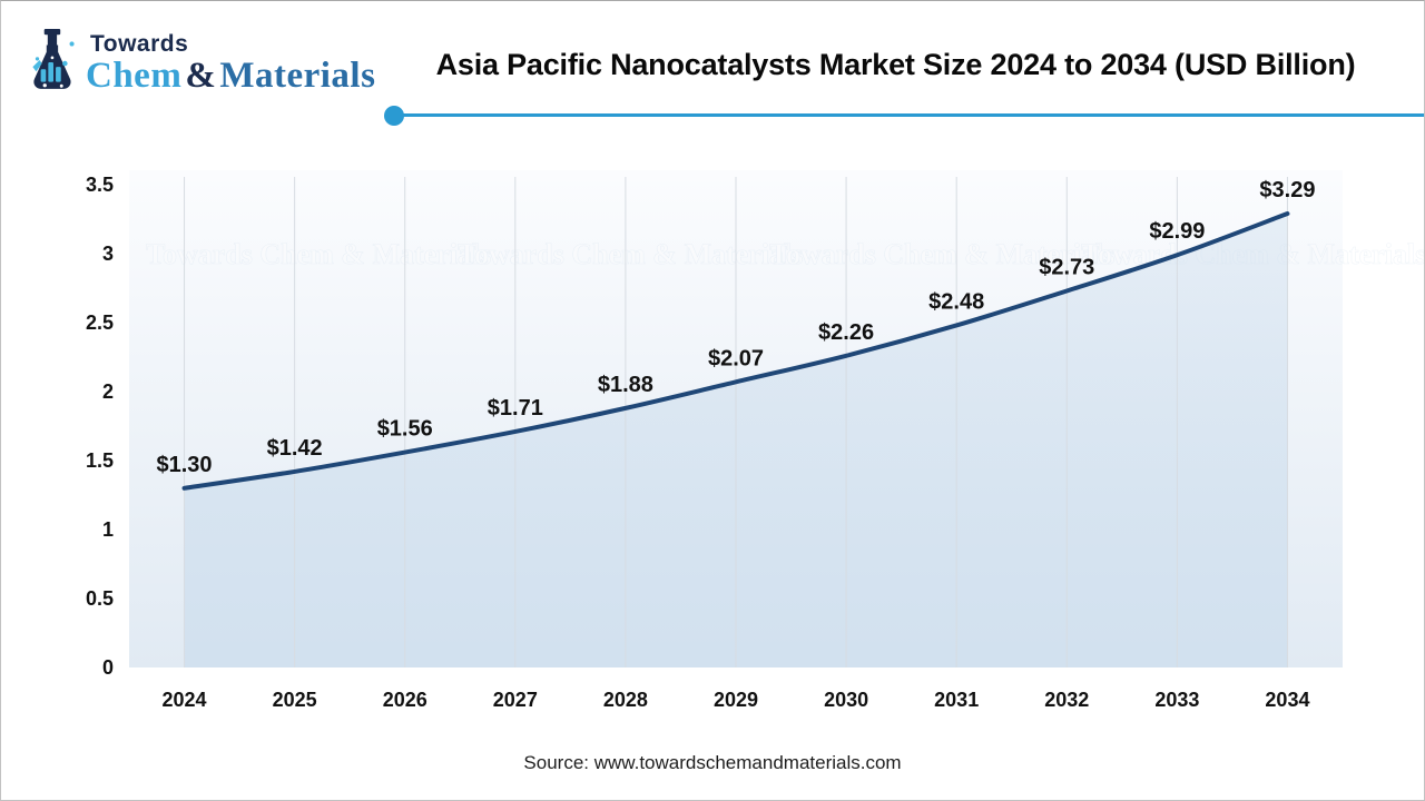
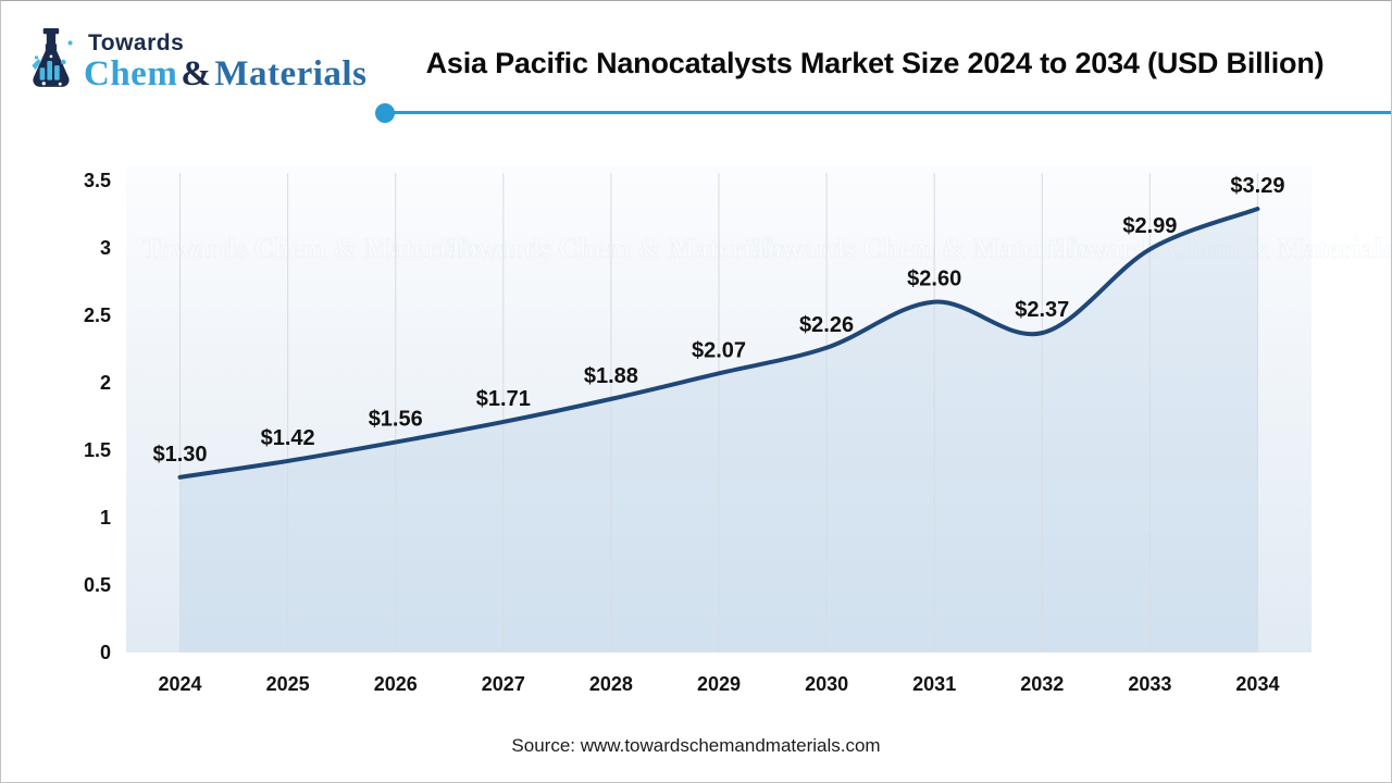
2031: $2.48 -> $2.60
2032: $2.73 -> $2.37
